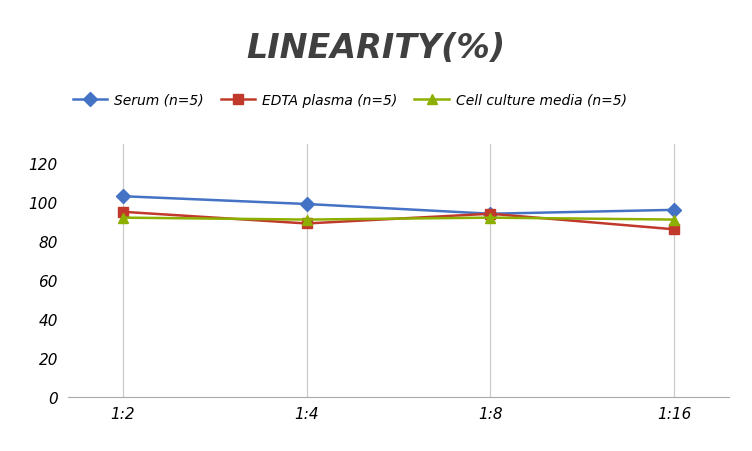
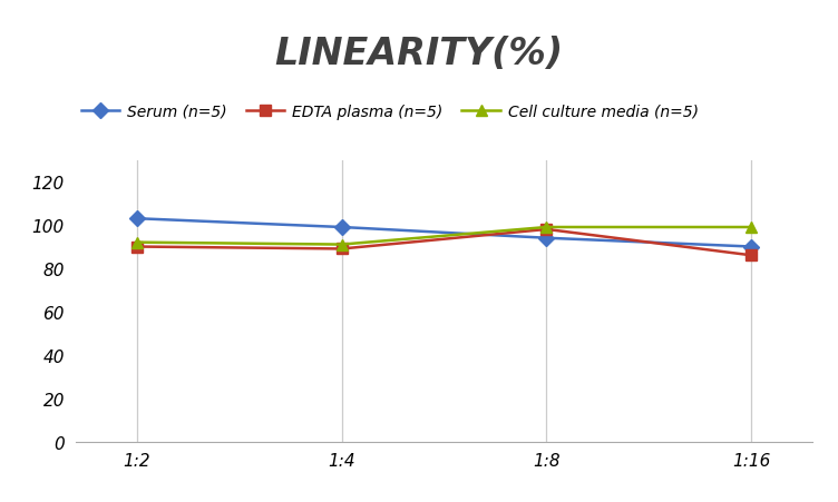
EDTA plasma (n=5)/1:2: 95 -> 90
EDTA plasma (n=5)/1:8: 94 -> 98
Cell culture media (n=5)/1:8: 92 -> 99
Serum (n=5)/1:16: 96 -> 90
Cell culture media (n=5)/1:16: 91 -> 99
